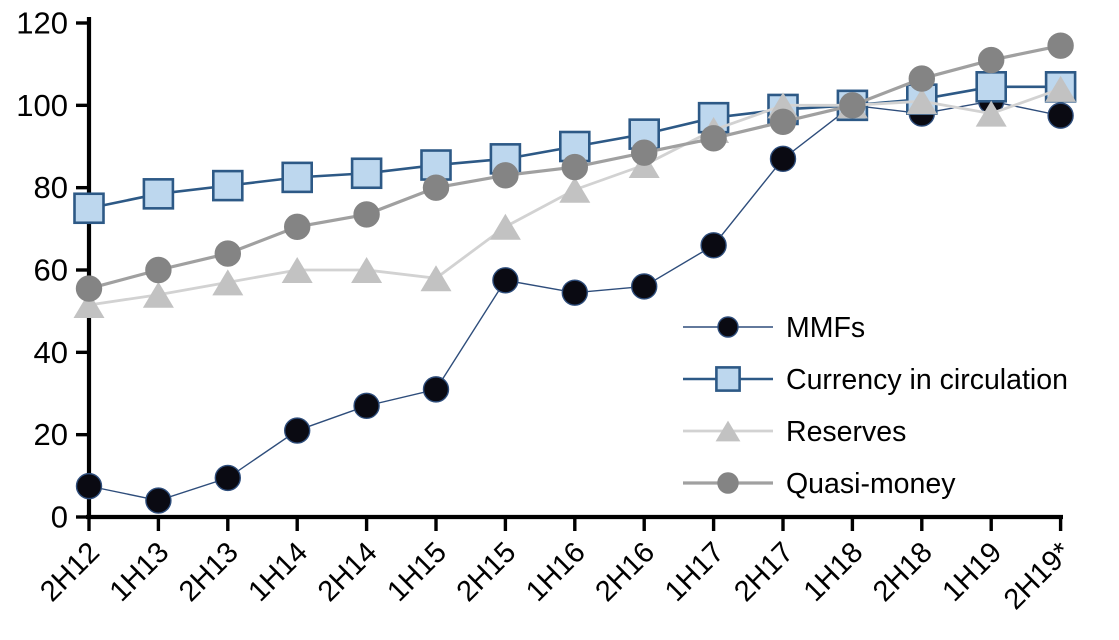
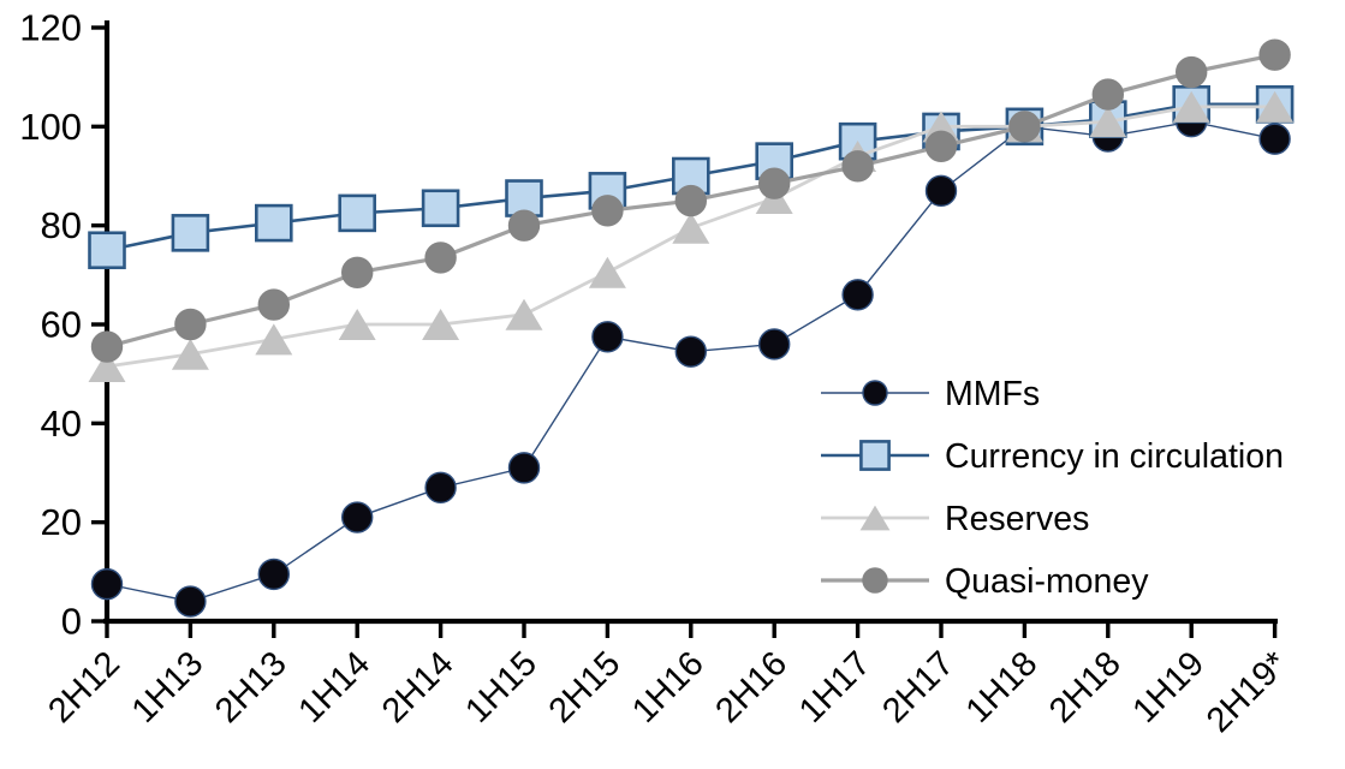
Reserves/1H15: 58 -> 62
Reserves/1H19: 98 -> 104
